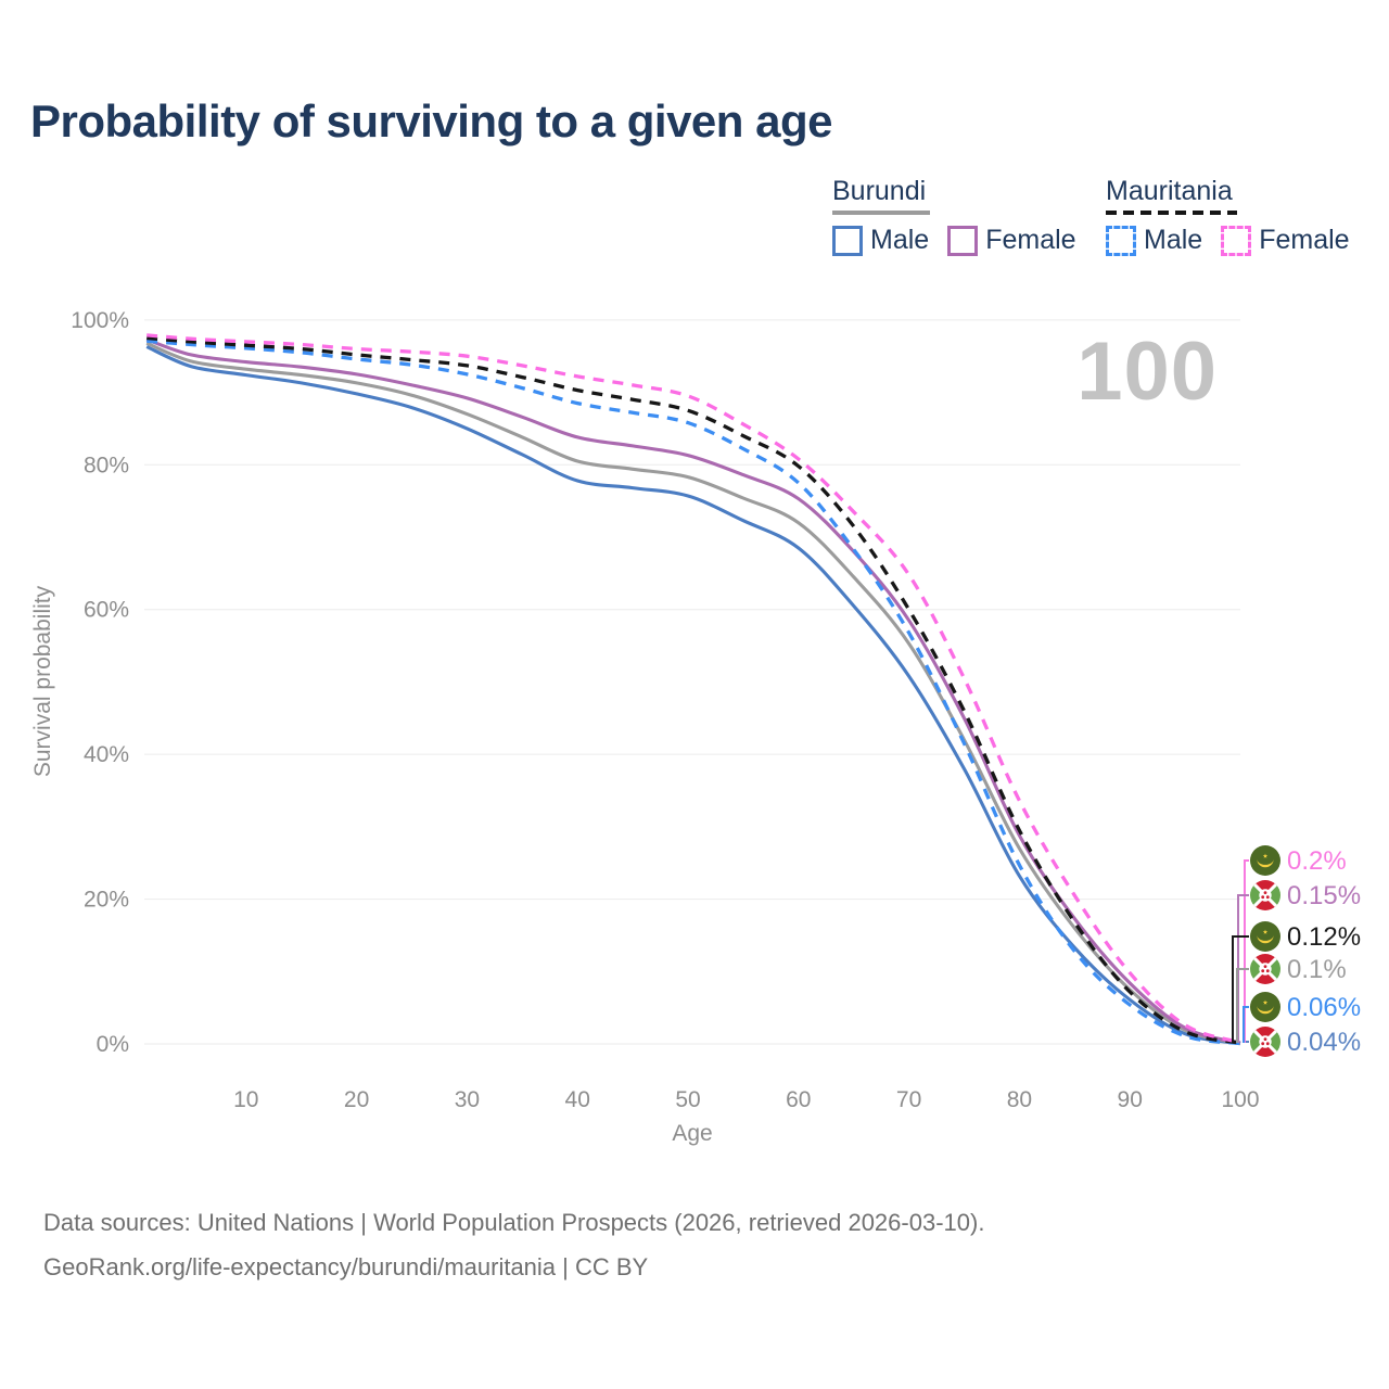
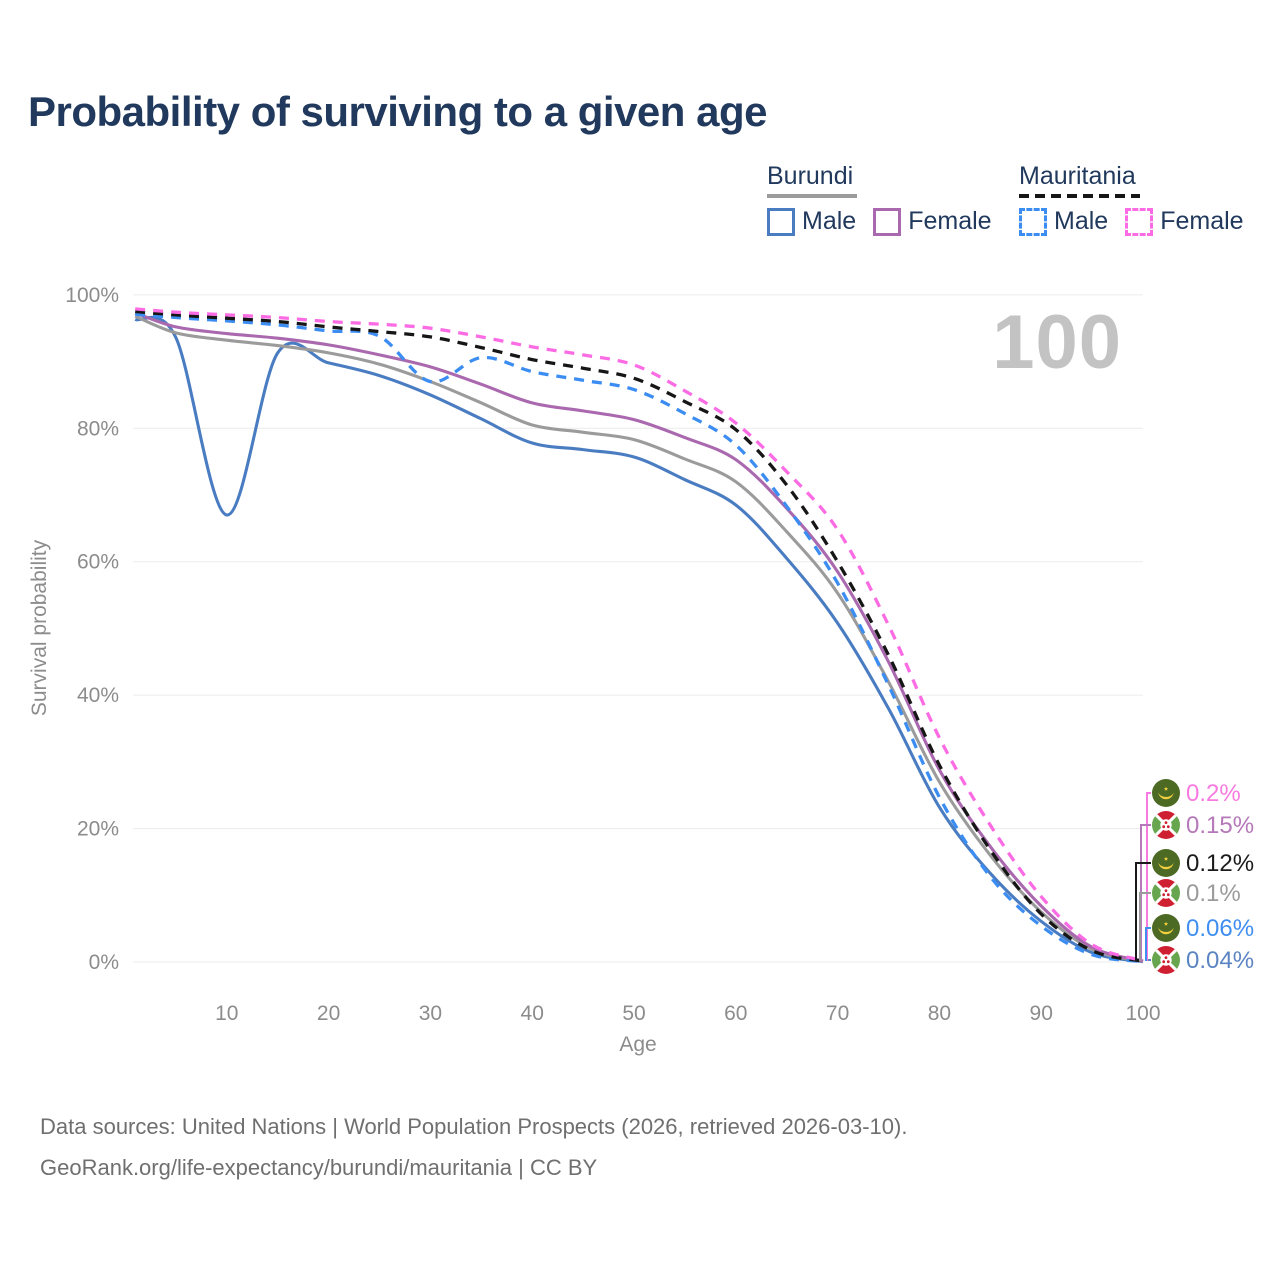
Burundi Male/10: 92% -> 67%
Mauritania Male/30: 92% -> 87%
